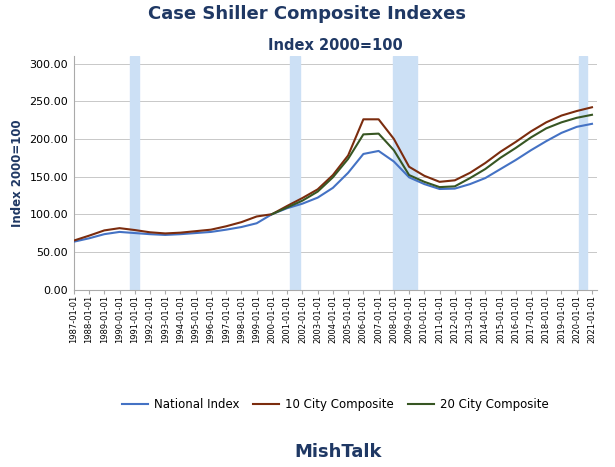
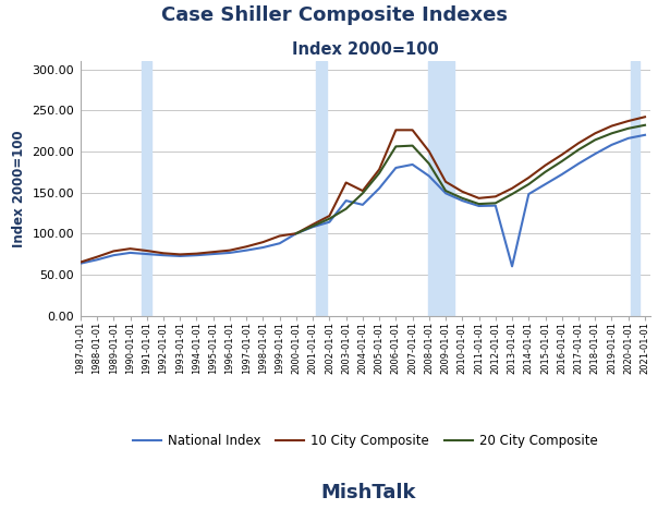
National Index/2003-01-01: 122 -> 140
10 City Composite/2003-01-01: 133 -> 162
National Index/2013-01-01: 140 -> 60
